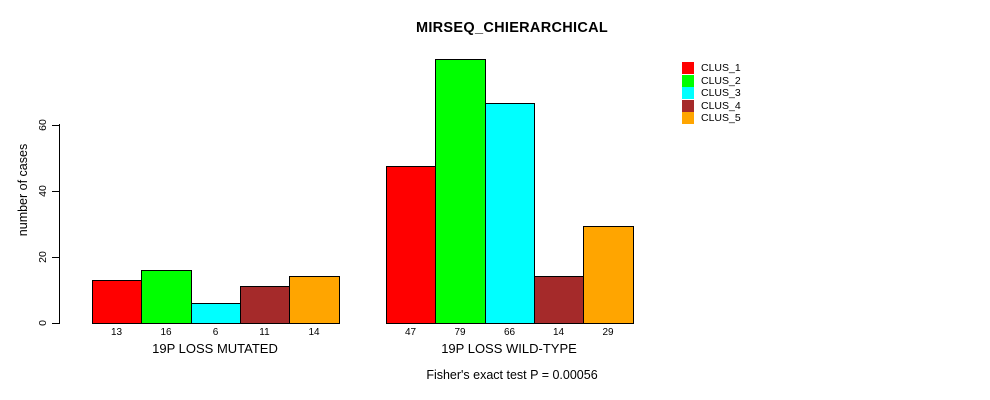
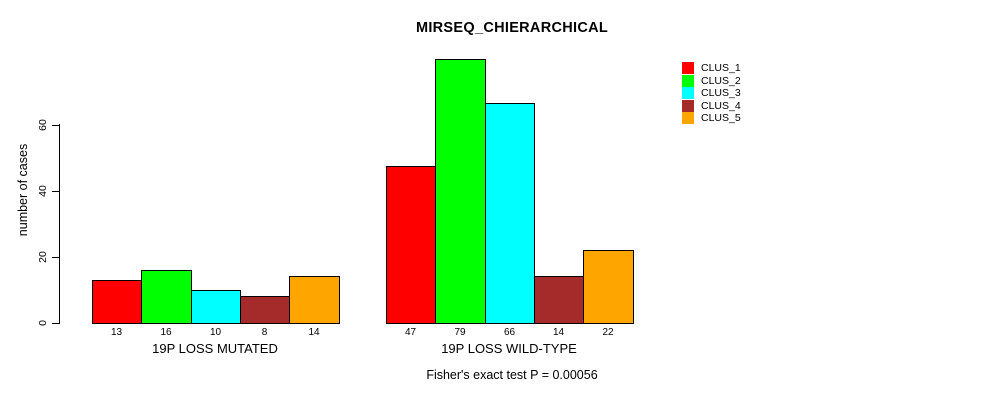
CLUS_3/19P LOSS MUTATED: 6 -> 10
CLUS_4/19P LOSS MUTATED: 11 -> 8
CLUS_5/19P LOSS WILD-TYPE: 29 -> 22
